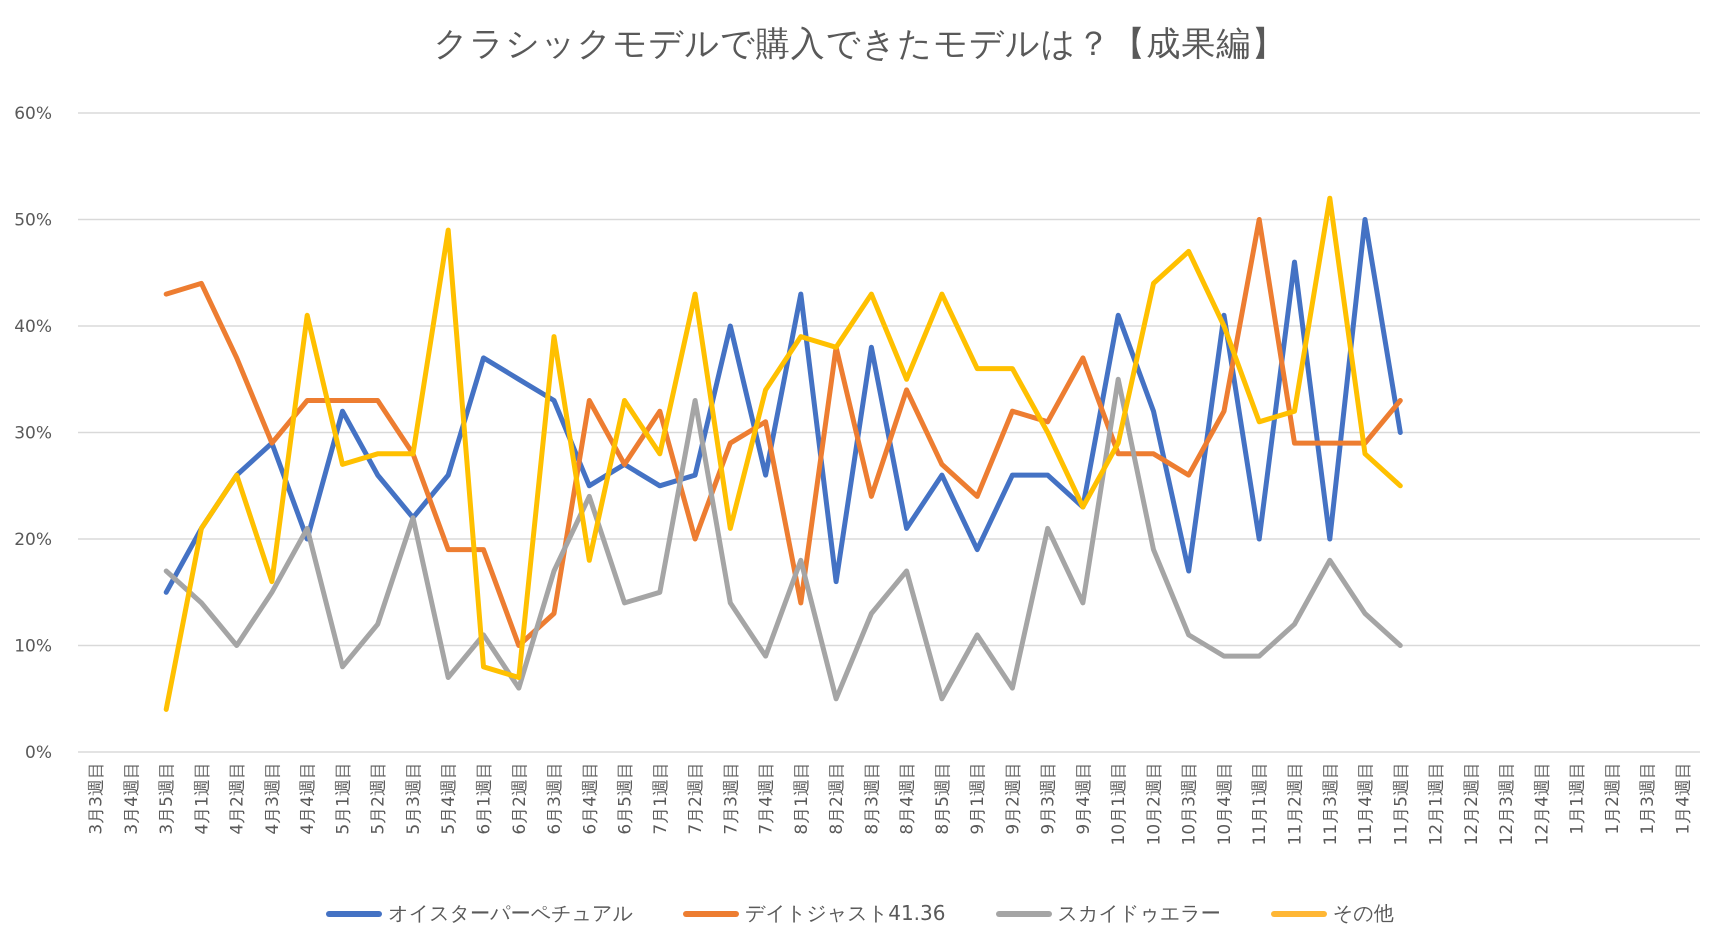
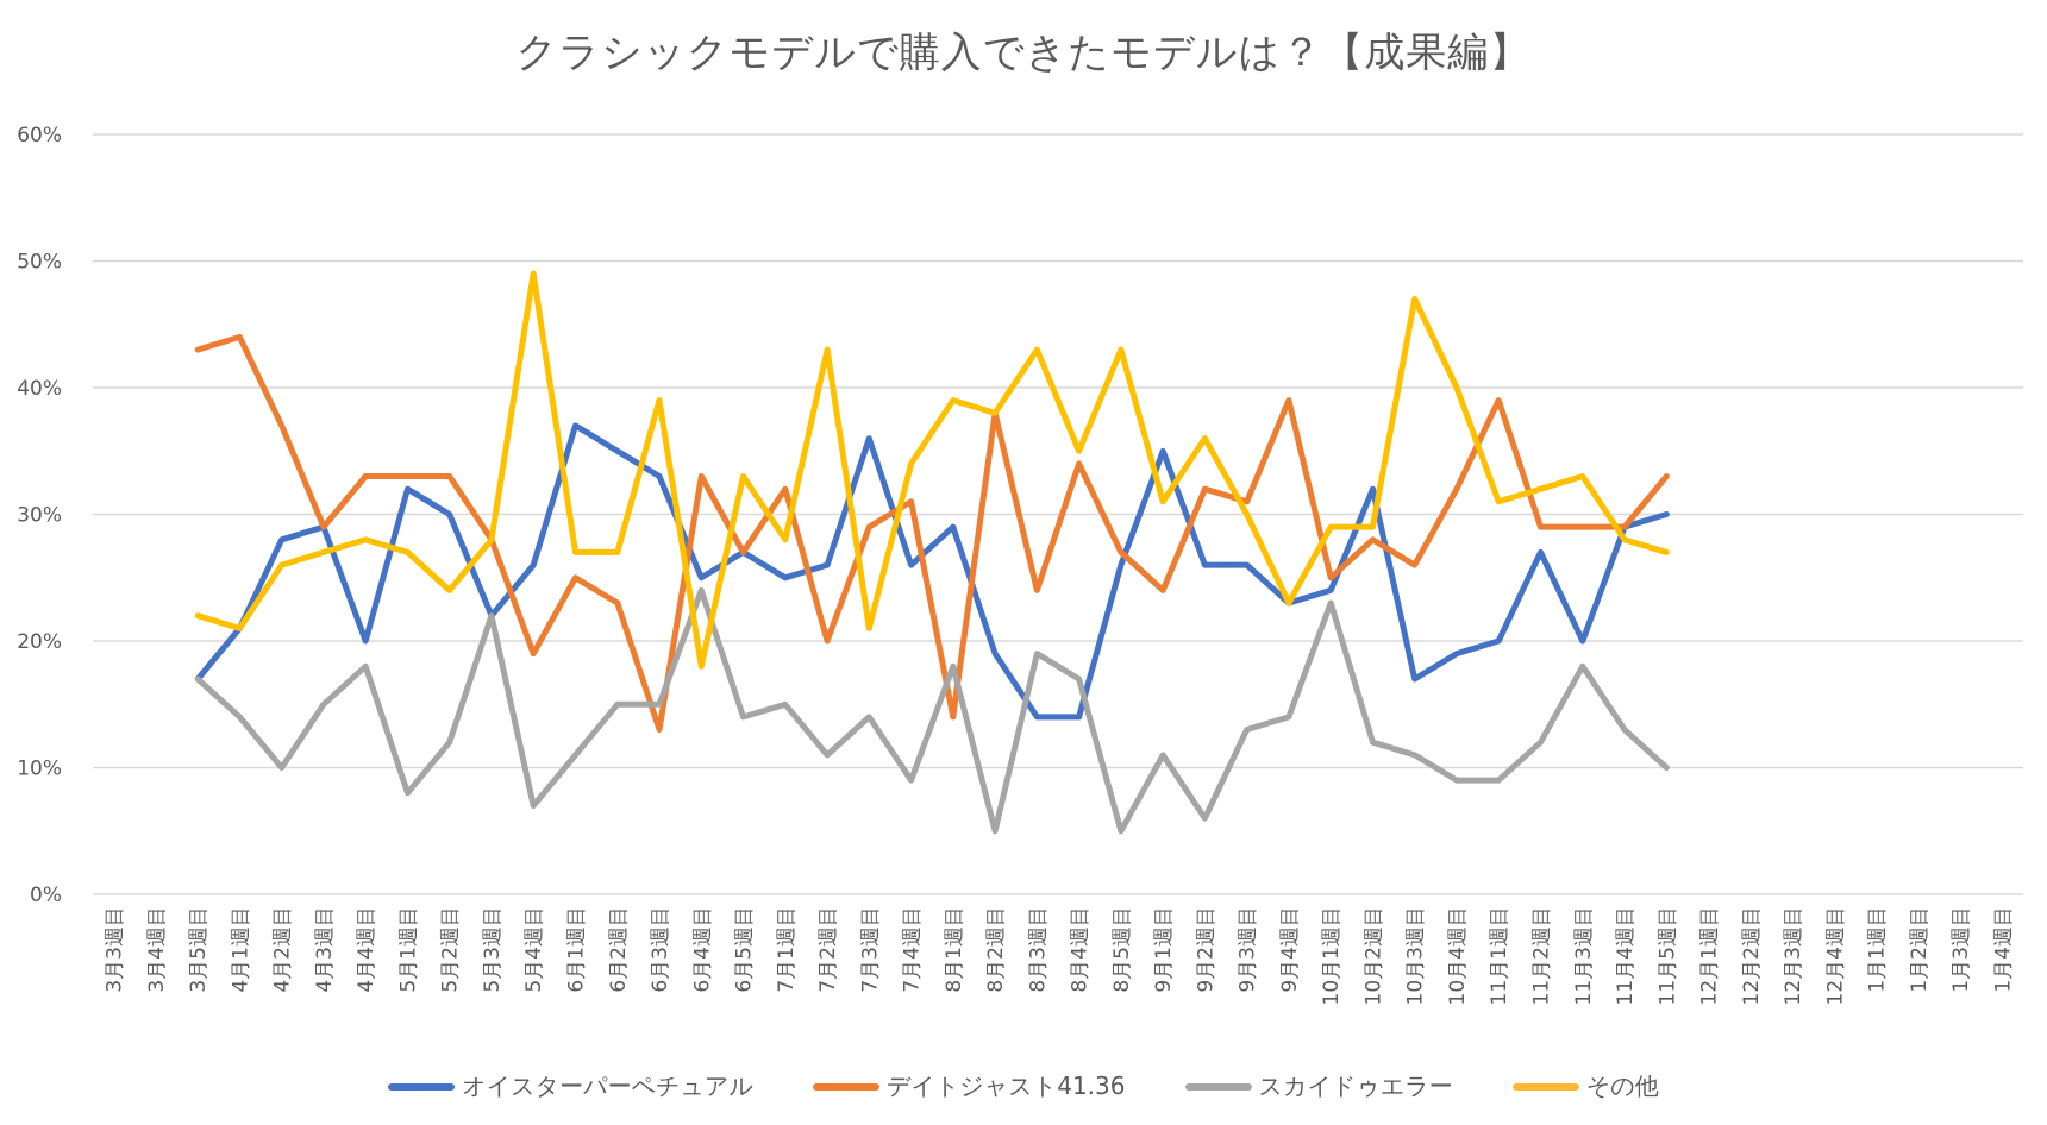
オイスターパーペチュアル/3月5週目: 15% -> 17%
その他/3月5週目: 4% -> 22%
オイスターパーペチュアル/4月2週目: 26% -> 28%
その他/4月3週目: 16% -> 27%
スカイドゥエラー/4月4週目: 21% -> 18%
その他/4月4週目: 41% -> 28%
オイスターパーペチュアル/5月2週目: 26% -> 30%
その他/5月2週目: 28% -> 24%
デイトジャスト41.36/6月1週目: 19% -> 25%
その他/6月1週目: 8% -> 27%
デイトジャスト41.36/6月2週目: 10% -> 23%
スカイドゥエラー/6月2週目: 6% -> 15%
その他/6月2週目: 7% -> 27%
スカイドゥエラー/6月3週目: 17% -> 15%
スカイドゥエラー/7月2週目: 33% -> 11%
オイスターパーペチュアル/7月3週目: 40% -> 36%
オイスターパーペチュアル/8月1週目: 43% -> 29%
オイスターパーペチュアル/8月2週目: 16% -> 19%
オイスターパーペチュアル/8月3週目: 38% -> 14%
スカイドゥエラー/8月3週目: 13% -> 19%
オイスターパーペチュアル/8月4週目: 21% -> 14%
オイスターパーペチュアル/9月1週目: 19% -> 35%
その他/9月1週目: 36% -> 31%
スカイドゥエラー/9月3週目: 21% -> 13%
デイトジャスト41.36/9月4週目: 37% -> 39%
オイスターパーペチュアル/10月1週目: 41% -> 24%
デイトジャスト41.36/10月1週目: 28% -> 25%
スカイドゥエラー/10月1週目: 35% -> 23%
スカイドゥエラー/10月2週目: 19% -> 12%
その他/10月2週目: 44% -> 29%
オイスターパーペチュアル/10月4週目: 41% -> 19%
デイトジャスト41.36/11月1週目: 50% -> 39%
オイスターパーペチュアル/11月2週目: 46% -> 27%
その他/11月3週目: 52% -> 33%
オイスターパーペチュアル/11月4週目: 50% -> 29%
その他/11月5週目: 25% -> 27%
